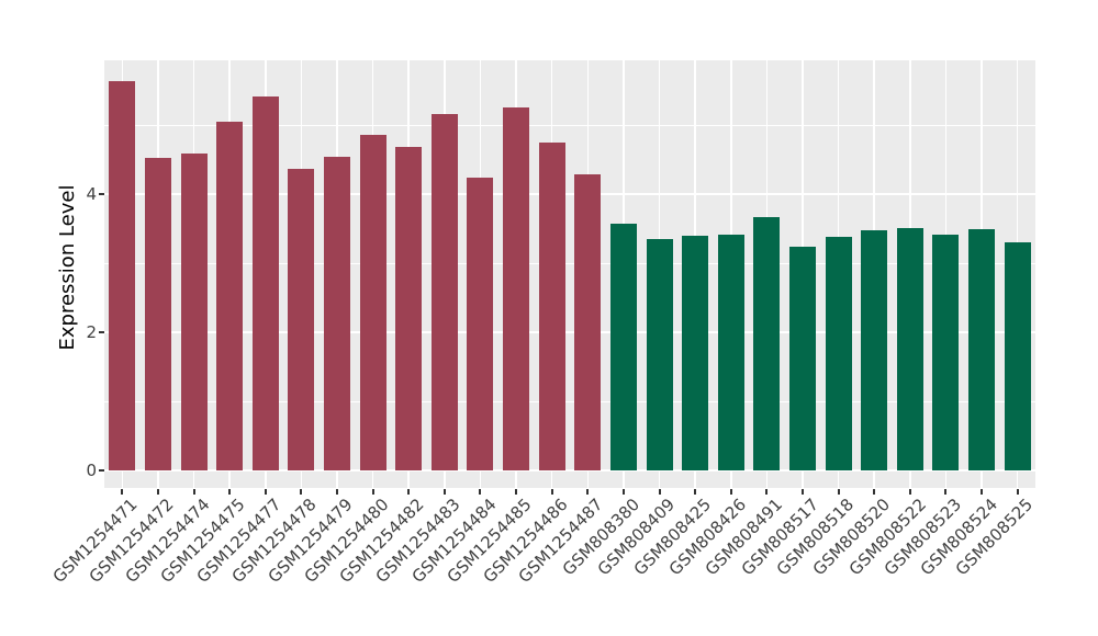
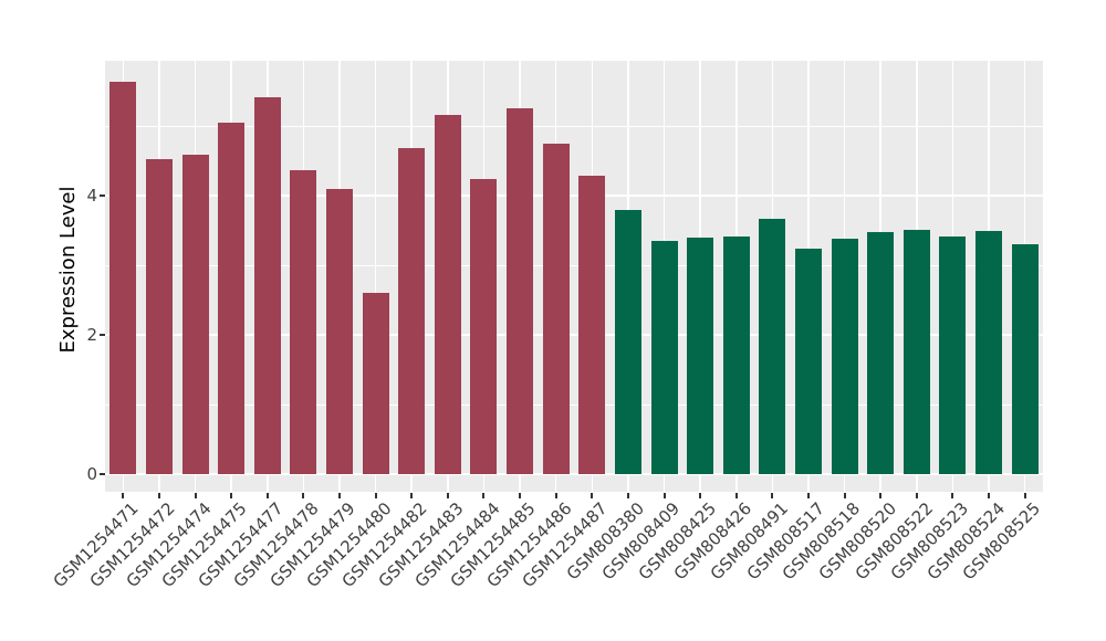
GSM1254479: 4.5 -> 4.1
GSM1254480: 4.9 -> 2.6
GSM808380: 3.6 -> 3.8
